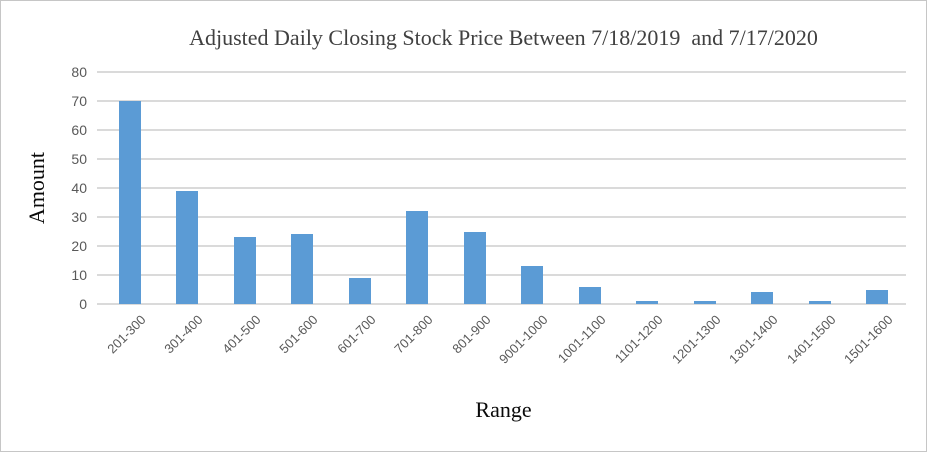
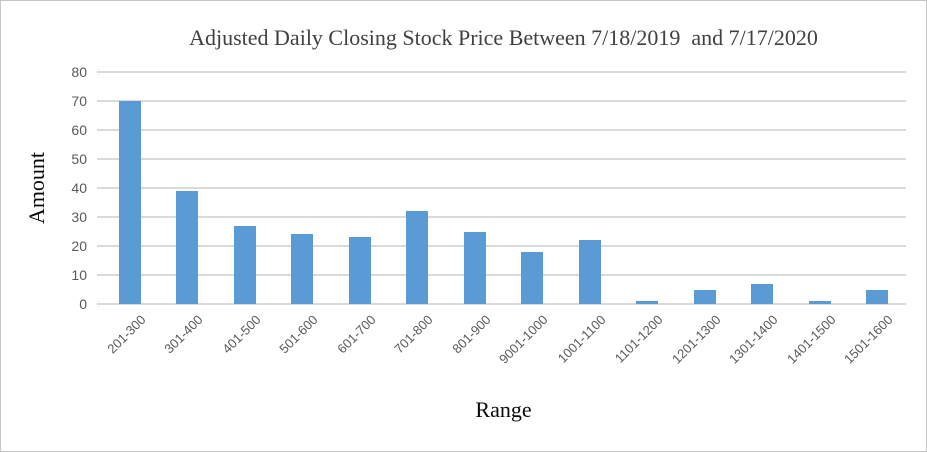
401-500: 23 -> 27
601-700: 9 -> 23
9001-1000: 13 -> 18
1001-1100: 6 -> 22
1201-1300: 1 -> 5
1301-1400: 4 -> 7
